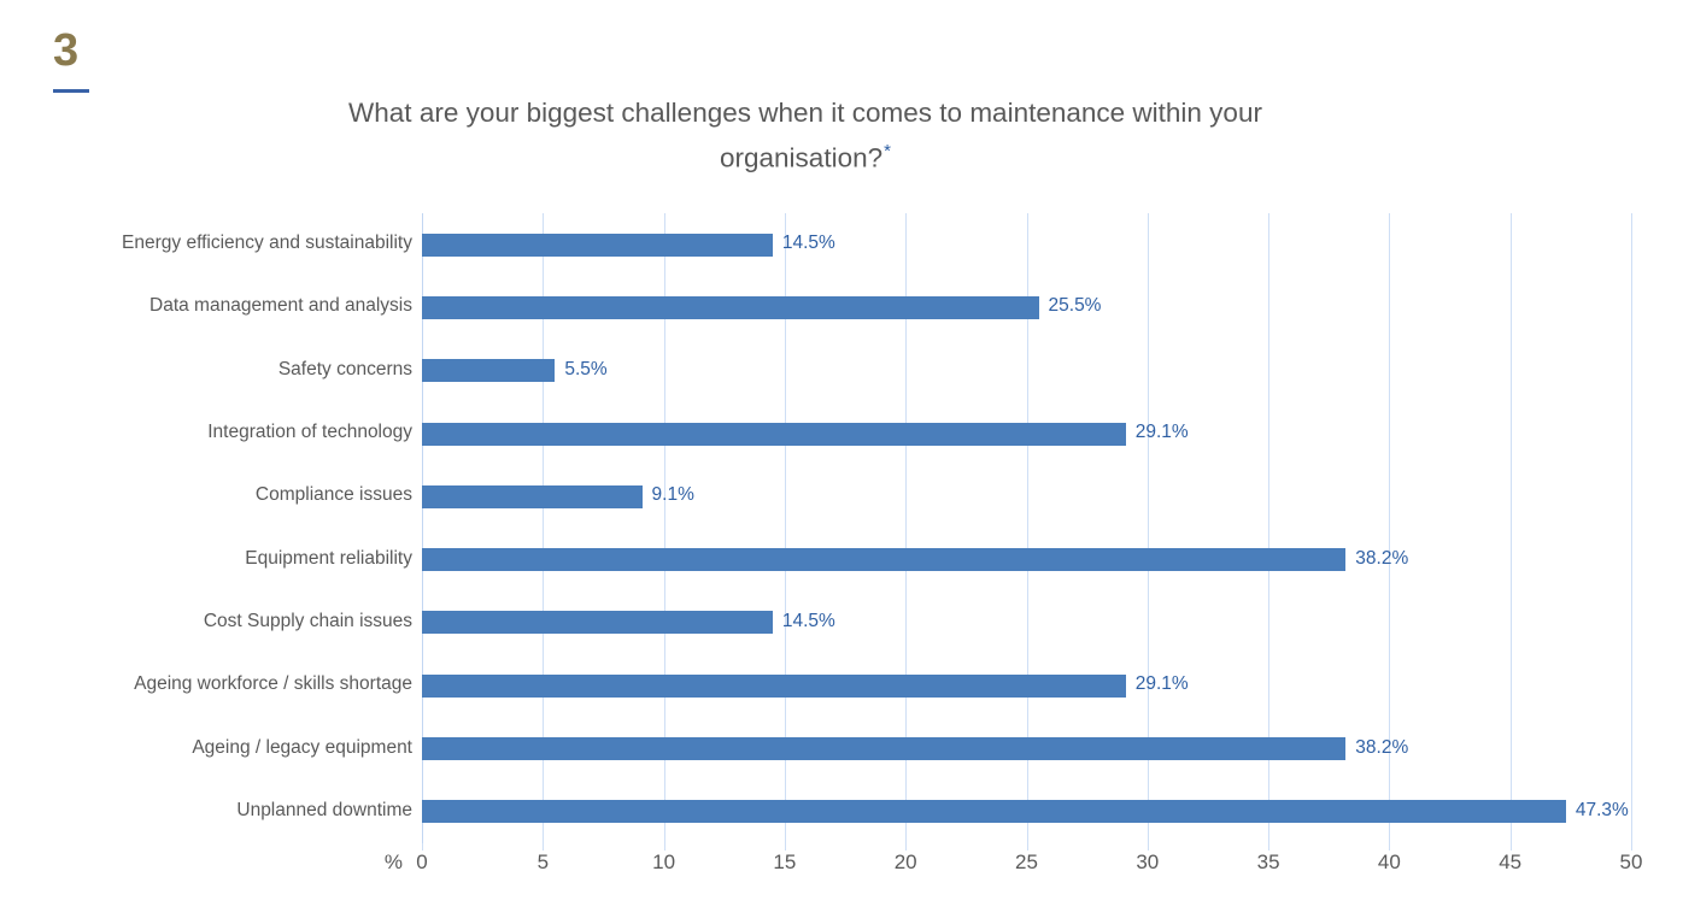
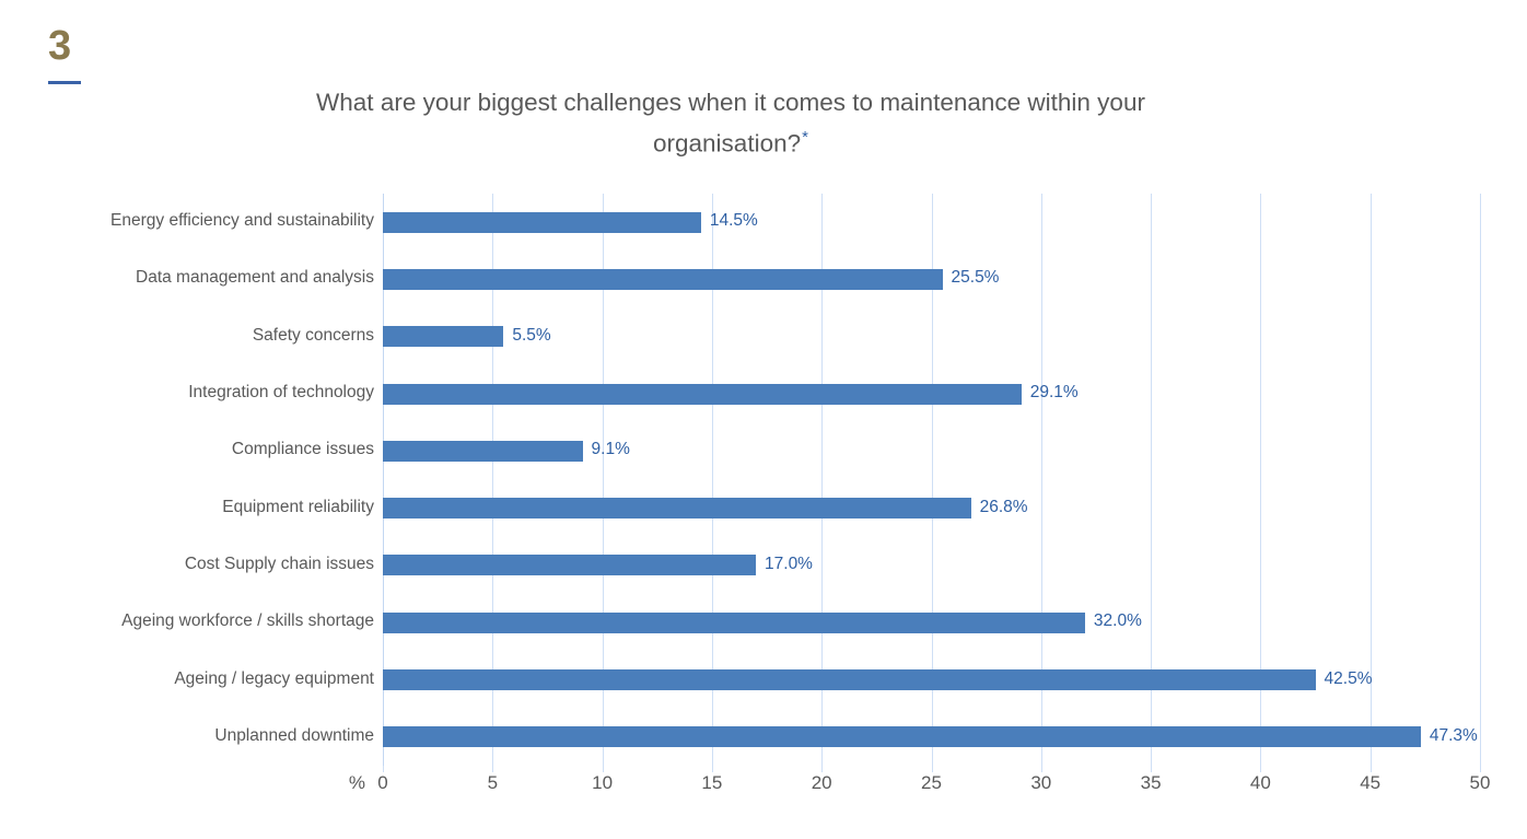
Equipment reliability: 38.2% -> 26.8%
Cost Supply chain issues: 14.5% -> 17.0%
Ageing workforce / skills shortage: 29.1% -> 32.0%
Ageing / legacy equipment: 38.2% -> 42.5%
